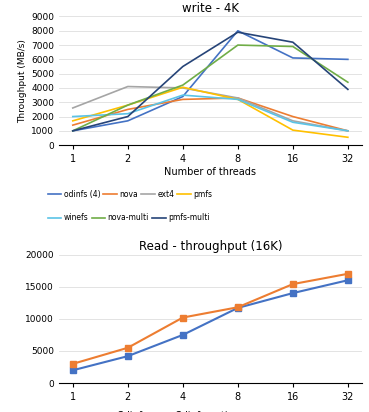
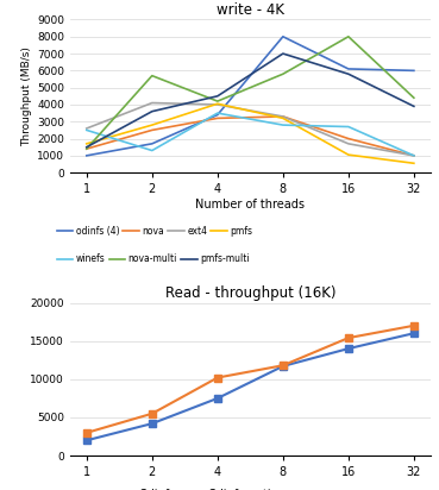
write - 4K/winefs/1: 2000 -> 2500
write - 4K/nova-multi/1: 1000 -> 1400
write - 4K/pmfs-multi/1: 1000 -> 1500
write - 4K/winefs/2: 2200 -> 1300
write - 4K/nova-multi/2: 2800 -> 5700
write - 4K/pmfs-multi/2: 2000 -> 3600
write - 4K/pmfs-multi/4: 5500 -> 4500
write - 4K/winefs/8: 3200 -> 2800
write - 4K/nova-multi/8: 7000 -> 5800
write - 4K/pmfs-multi/8: 7900 -> 7000
write - 4K/winefs/16: 1600 -> 2700
write - 4K/nova-multi/16: 6900 -> 8000
write - 4K/pmfs-multi/16: 7200 -> 5800
